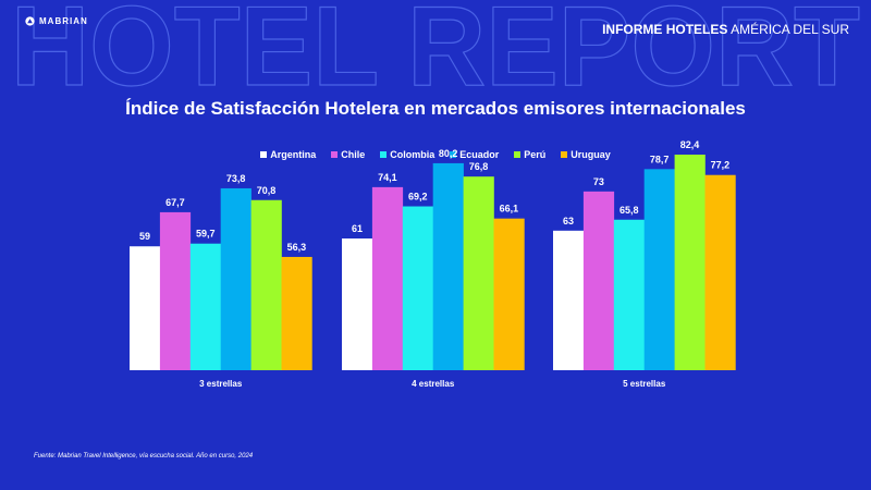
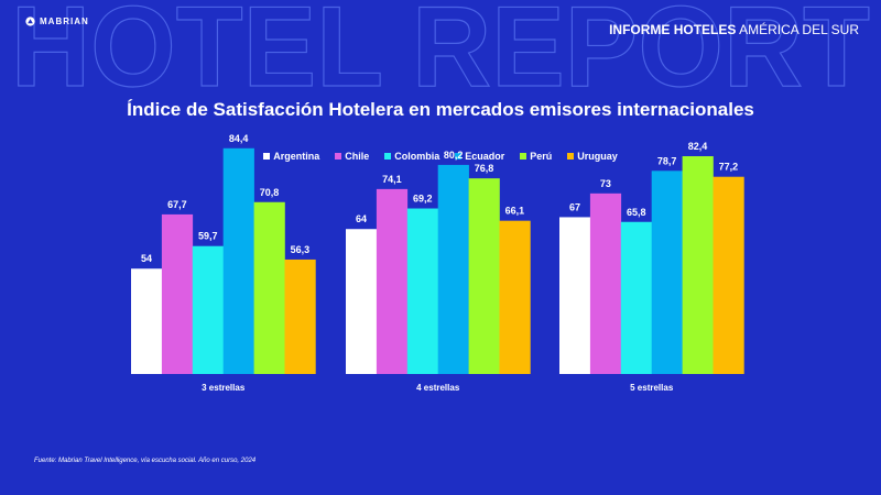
Argentina/3 estrellas: 59 -> 54
Ecuador/3 estrellas: 73,8 -> 84,4
Argentina/4 estrellas: 61 -> 64
Argentina/5 estrellas: 63 -> 67
